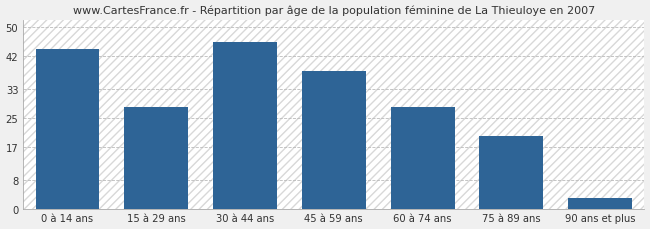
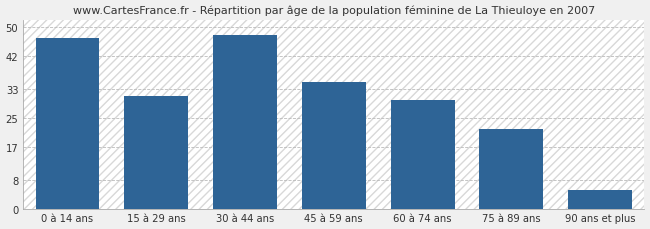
0 à 14 ans: 44 -> 47
15 à 29 ans: 28 -> 31
30 à 44 ans: 46 -> 48
45 à 59 ans: 38 -> 35
60 à 74 ans: 28 -> 30
75 à 89 ans: 20 -> 22
90 ans et plus: 3 -> 5
